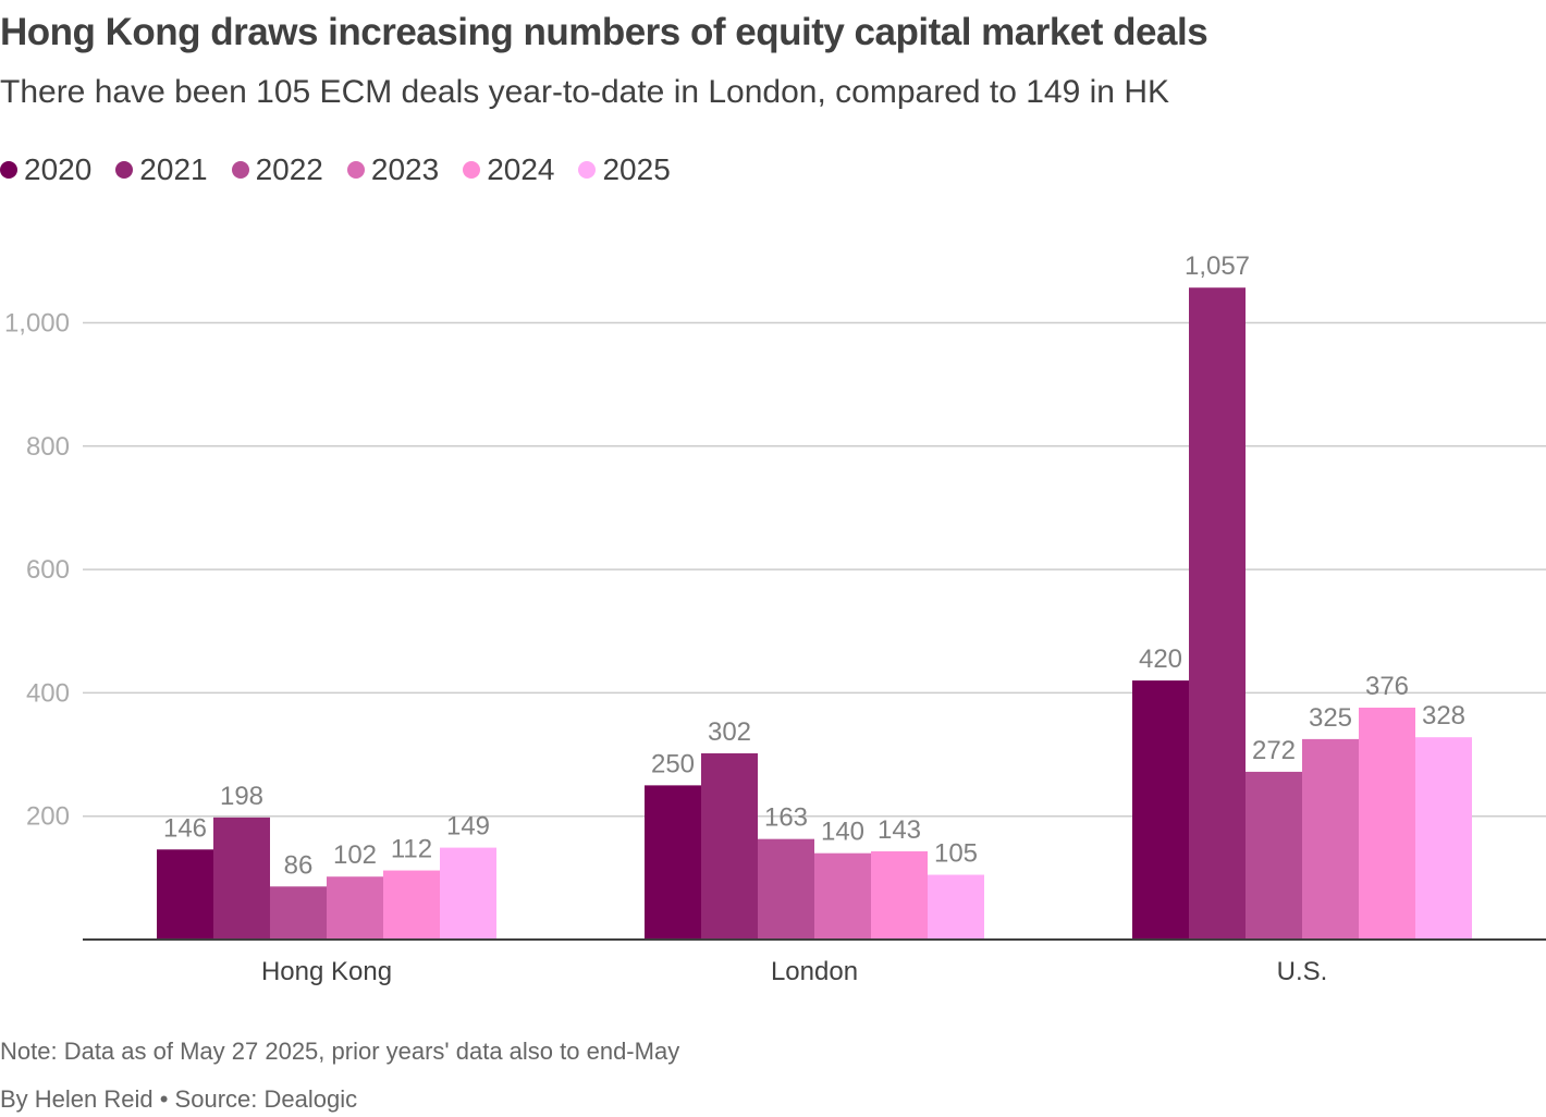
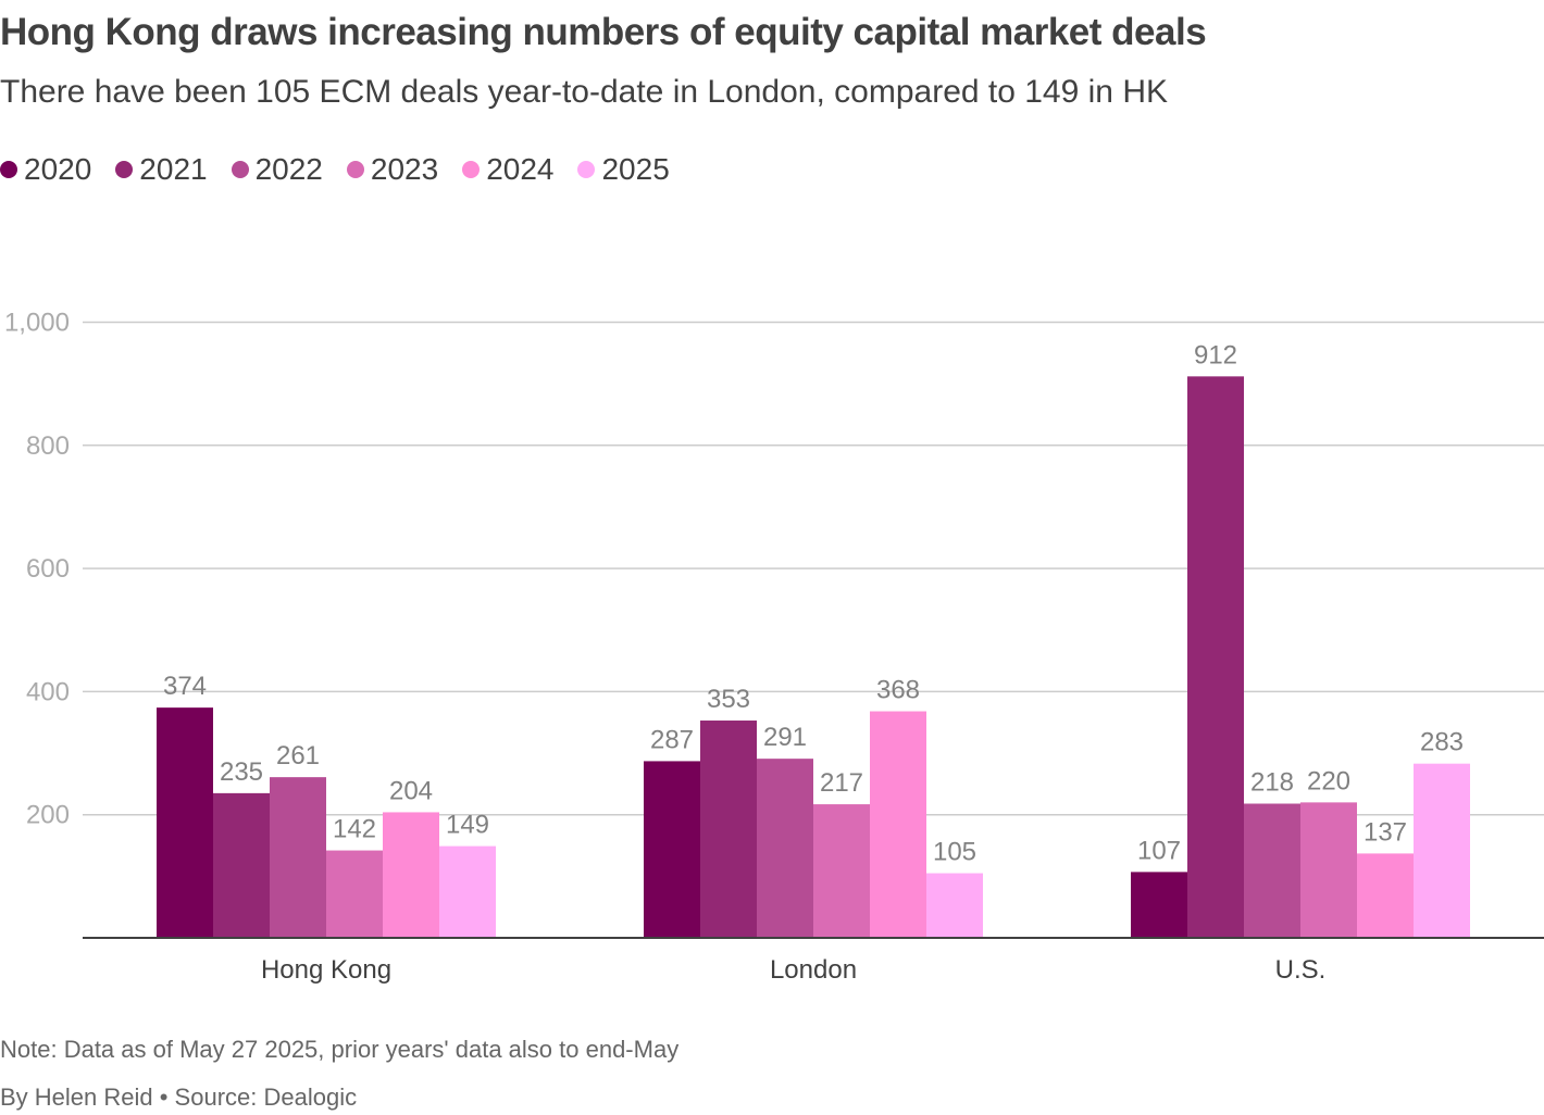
2020/Hong Kong: 146 -> 374
2021/Hong Kong: 198 -> 235
2022/Hong Kong: 86 -> 261
2023/Hong Kong: 102 -> 142
2024/Hong Kong: 112 -> 204
2020/London: 250 -> 287
2021/London: 302 -> 353
2022/London: 163 -> 291
2023/London: 140 -> 217
2024/London: 143 -> 368
2020/U.S.: 420 -> 107
2021/U.S.: 1,057 -> 912
2022/U.S.: 272 -> 218
2023/U.S.: 325 -> 220
2024/U.S.: 376 -> 137
2025/U.S.: 328 -> 283
